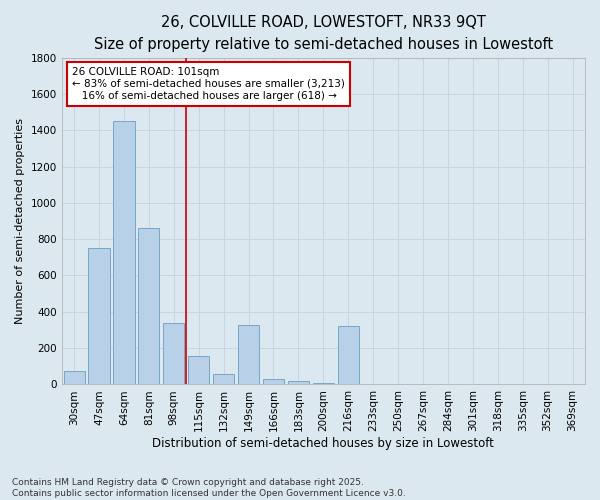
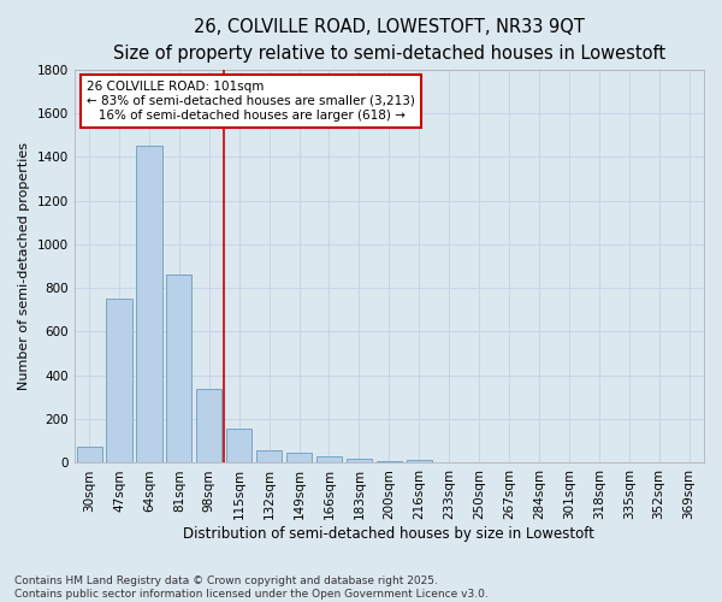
149sqm: 330 -> 40
216sqm: 320 -> 20
